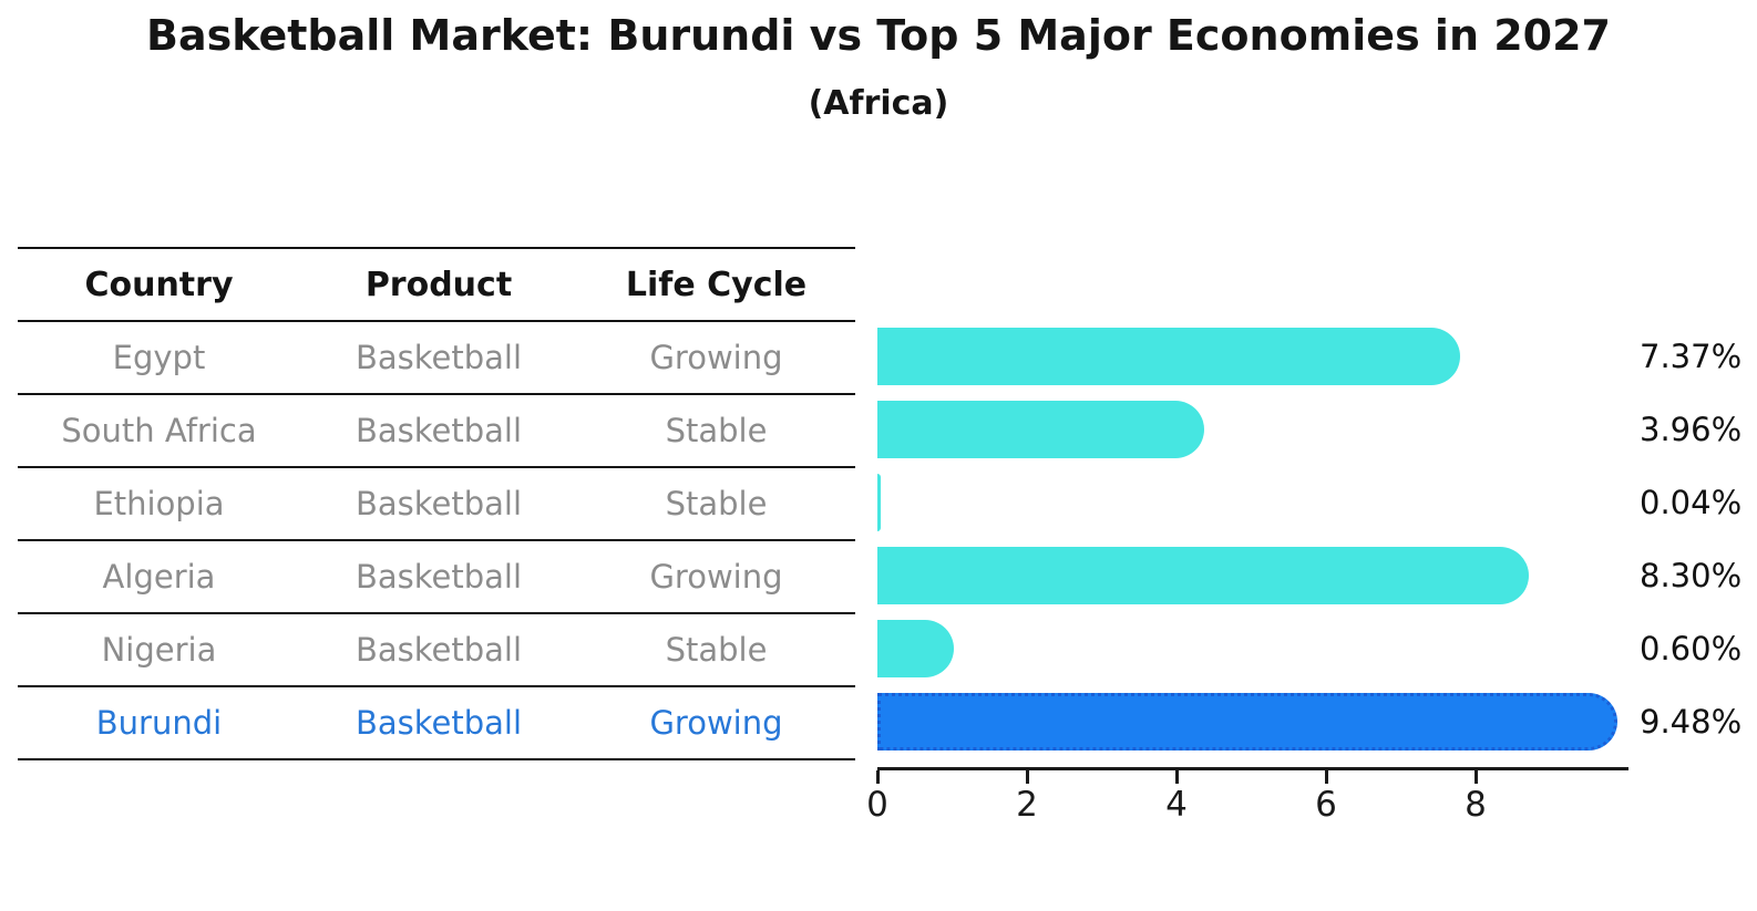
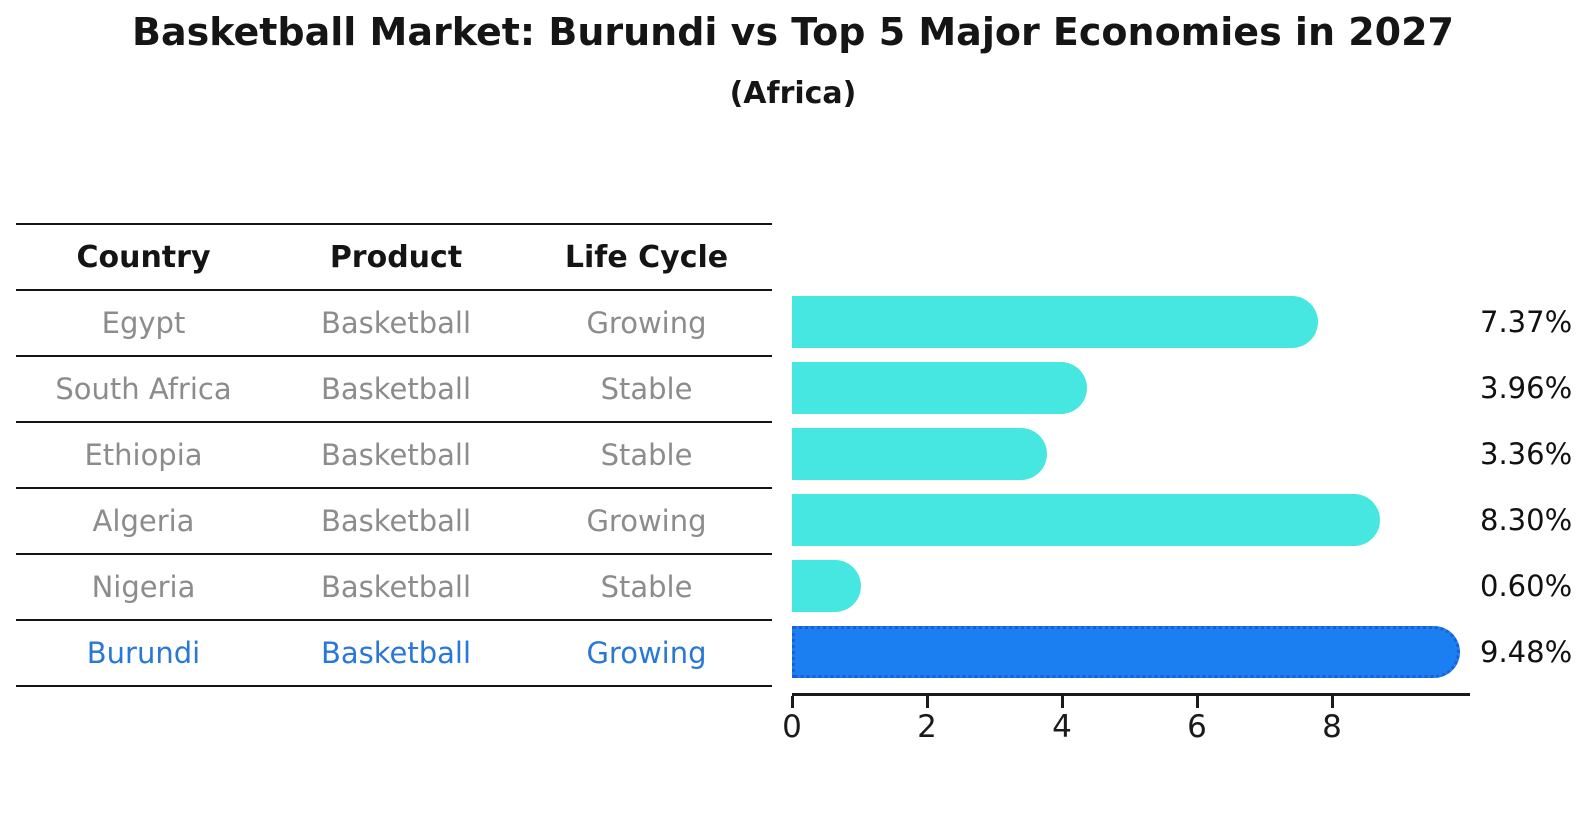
Ethiopia: 0.04% -> 3.36%
